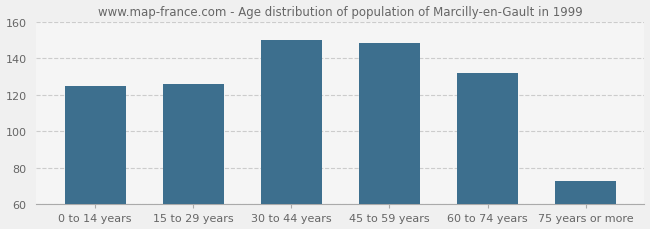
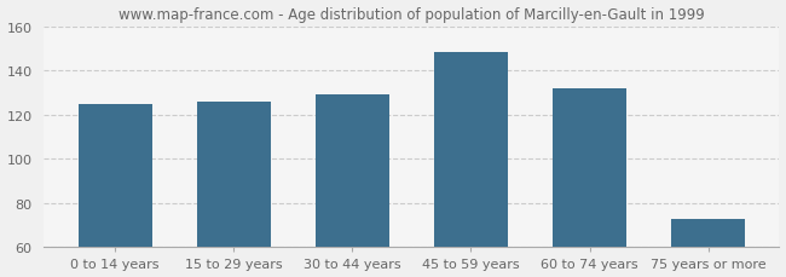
30 to 44 years: 150 -> 129
